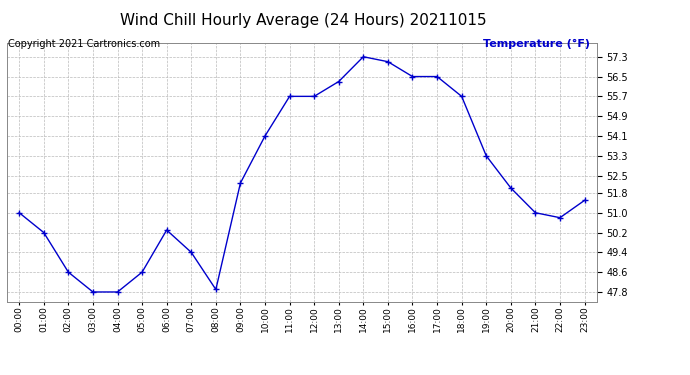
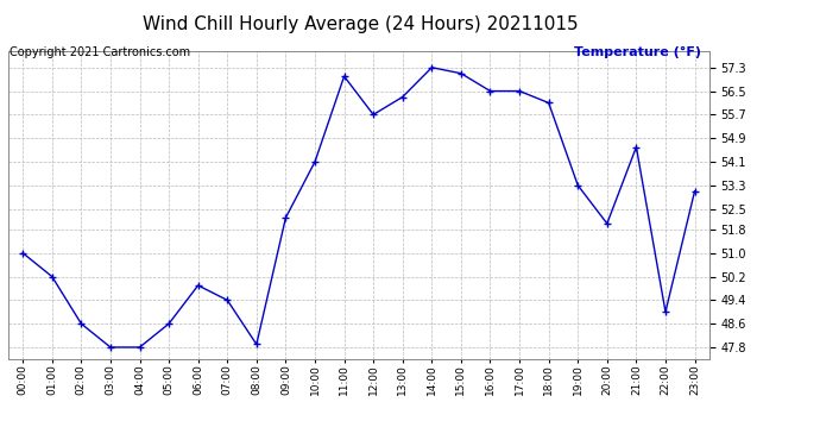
06:00: 50.3 -> 49.9
11:00: 55.7 -> 57.0
18:00: 55.7 -> 56.1
21:00: 51.0 -> 54.6
22:00: 50.8 -> 49.0
23:00: 51.5 -> 53.1
